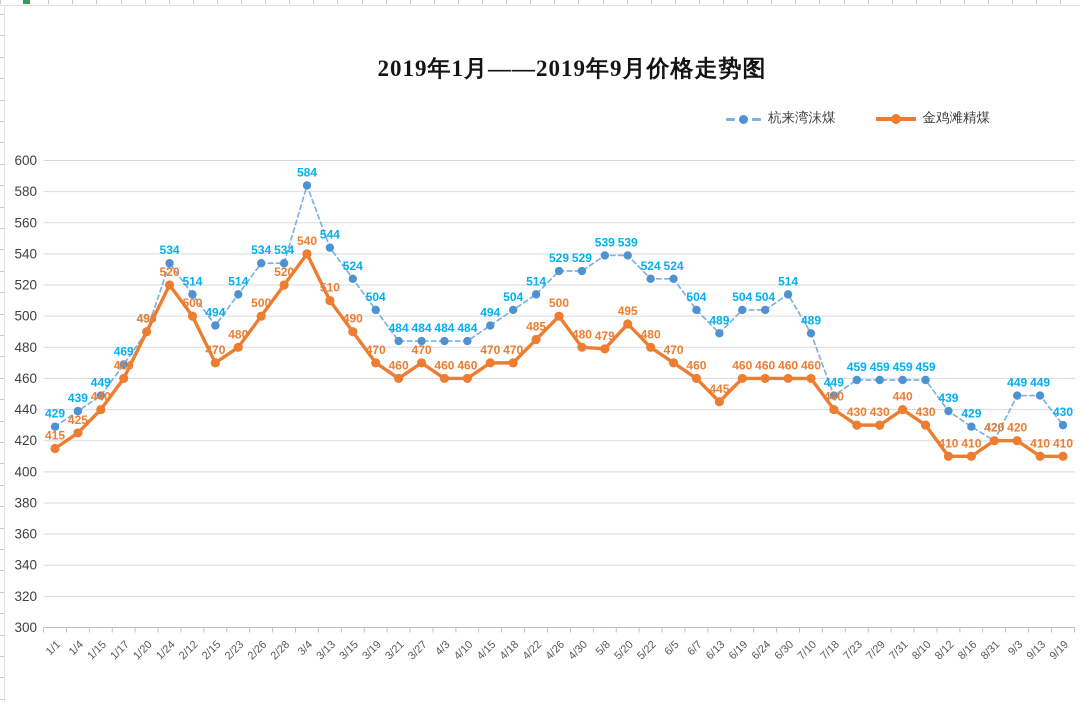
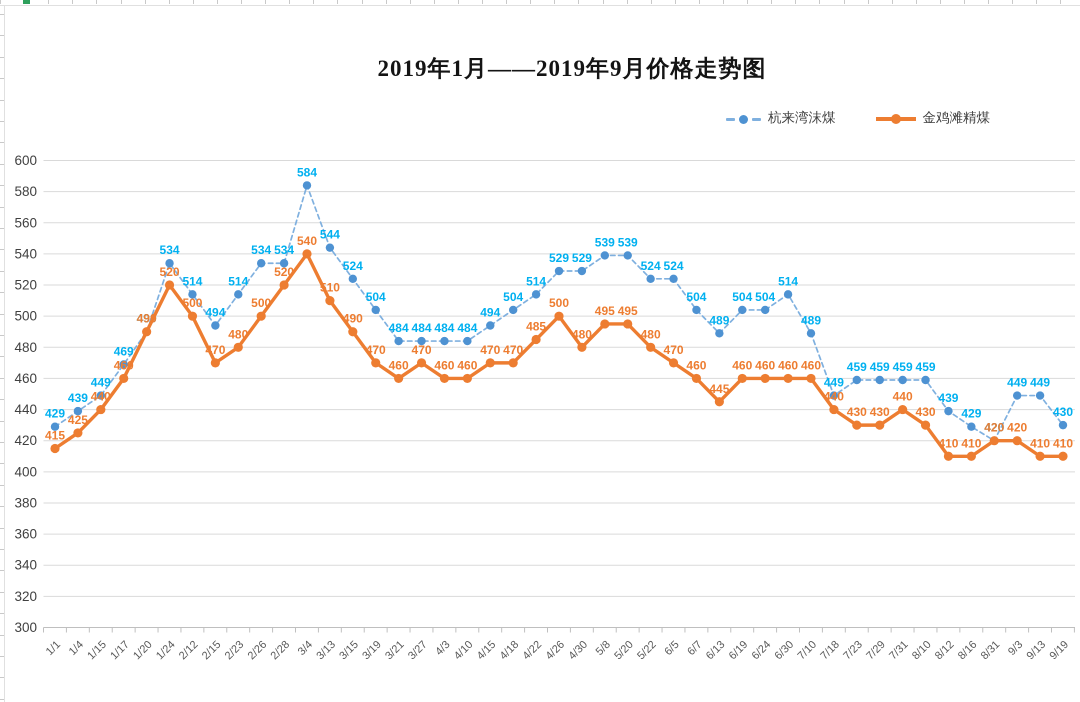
金鸡滩精煤/5/8: 479 -> 495
